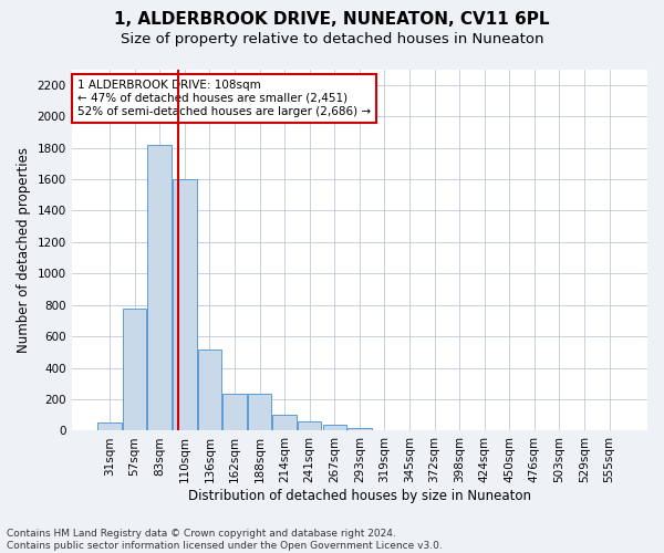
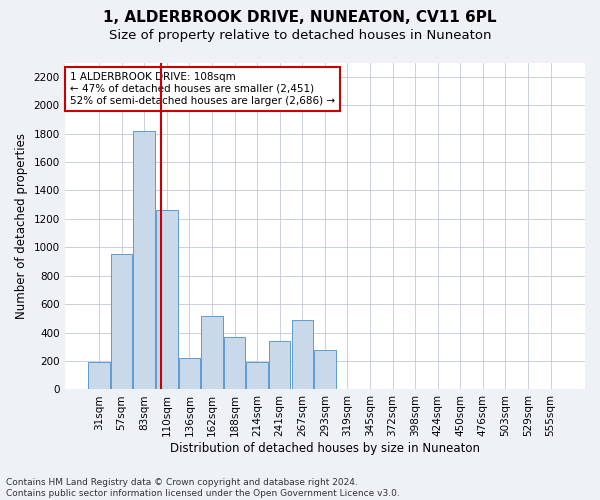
31sqm: 60 -> 190
57sqm: 780 -> 950
110sqm: 1600 -> 1260
136sqm: 520 -> 220
162sqm: 240 -> 520
188sqm: 240 -> 370
214sqm: 100 -> 190
241sqm: 60 -> 340
267sqm: 40 -> 490
293sqm: 20 -> 280
